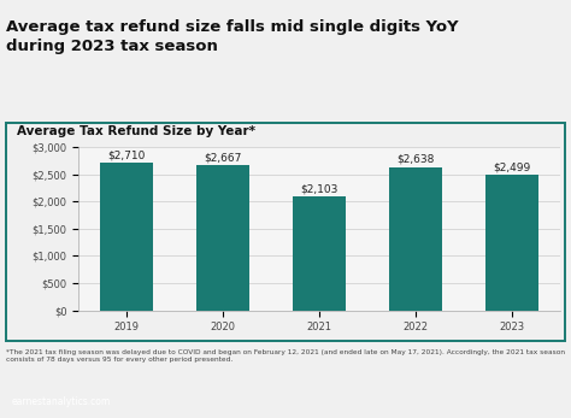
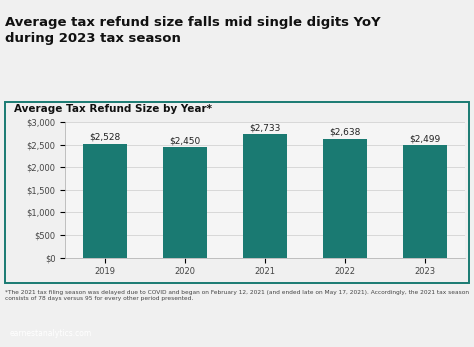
2019: $2,710 -> $2,528
2020: $2,667 -> $2,450
2021: $2,103 -> $2,733
